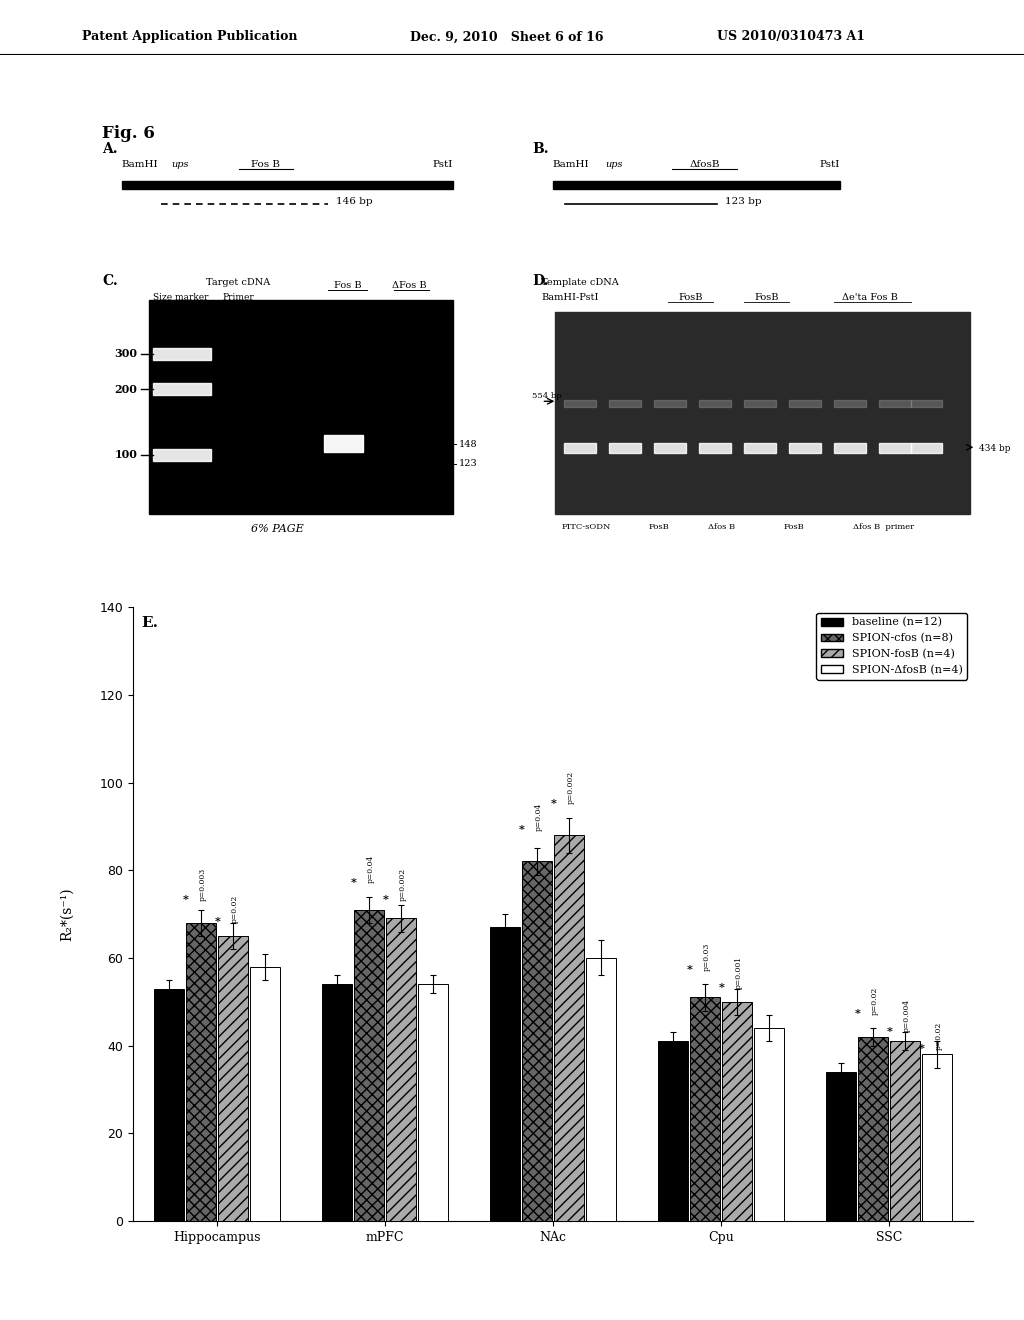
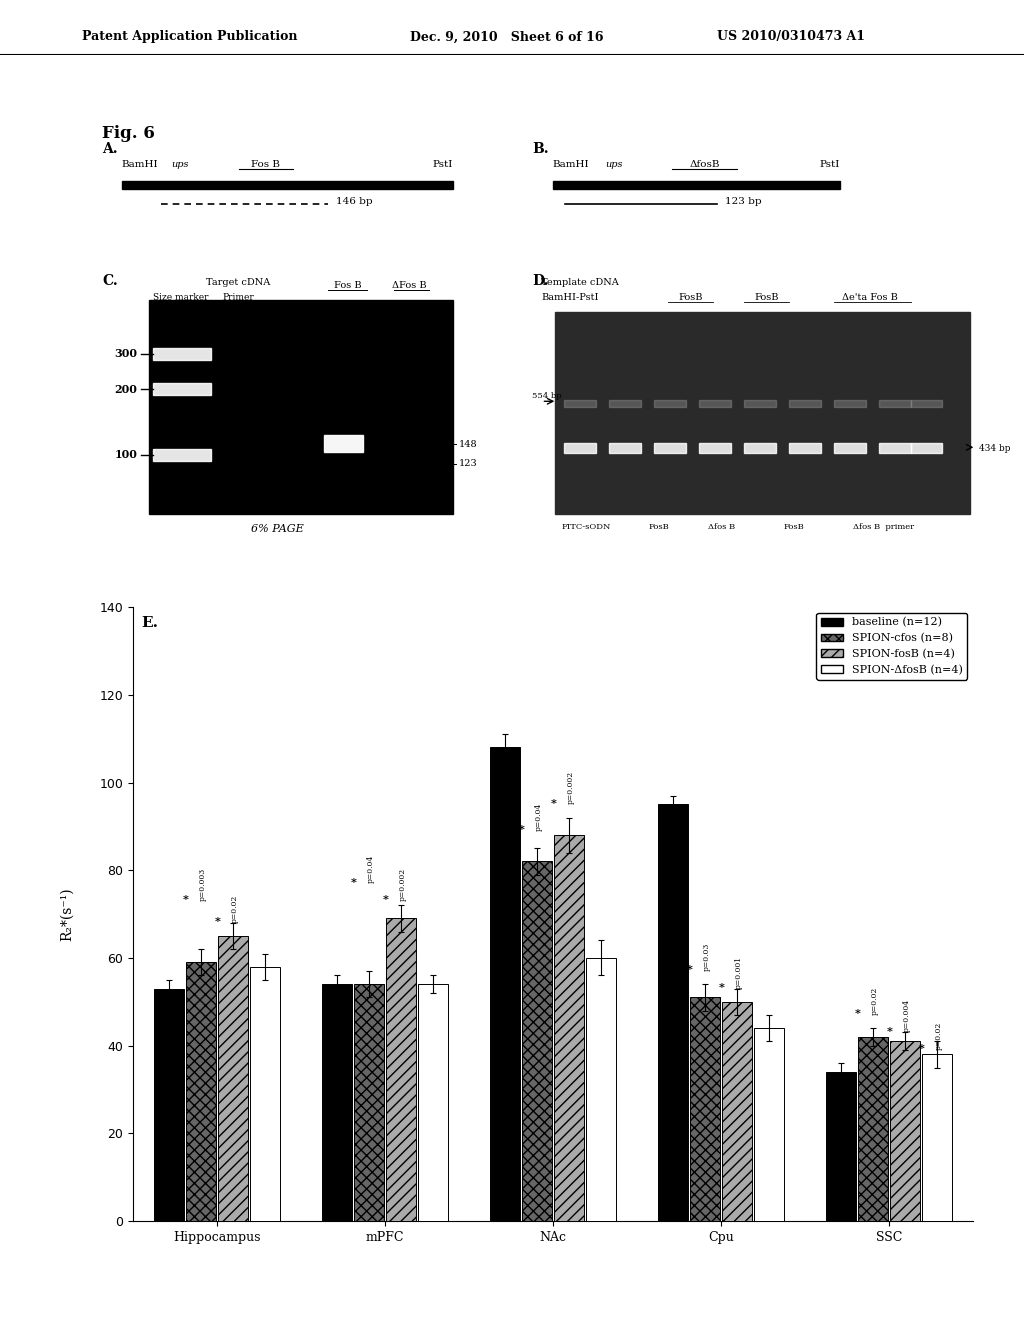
SPION-cfos (n=8)/Hippocampus: 68 -> 59
SPION-cfos (n=8)/mPFC: 71 -> 54
baseline (n=12)/NAc: 67 -> 108
baseline (n=12)/Cpu: 41 -> 95
